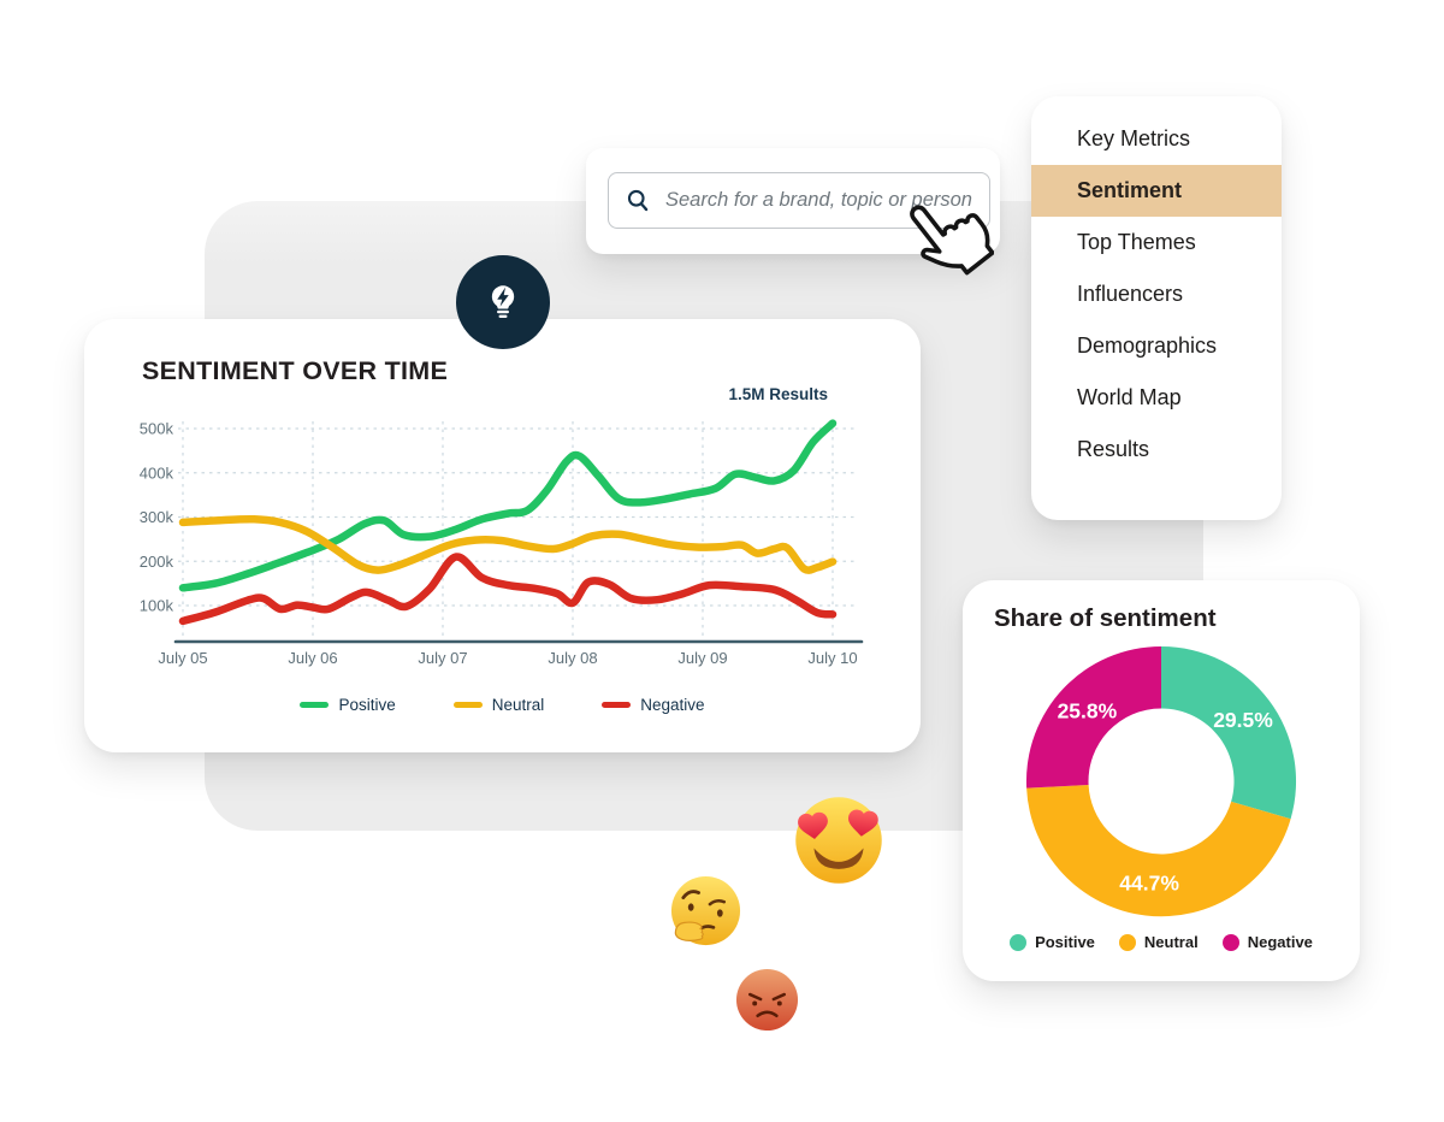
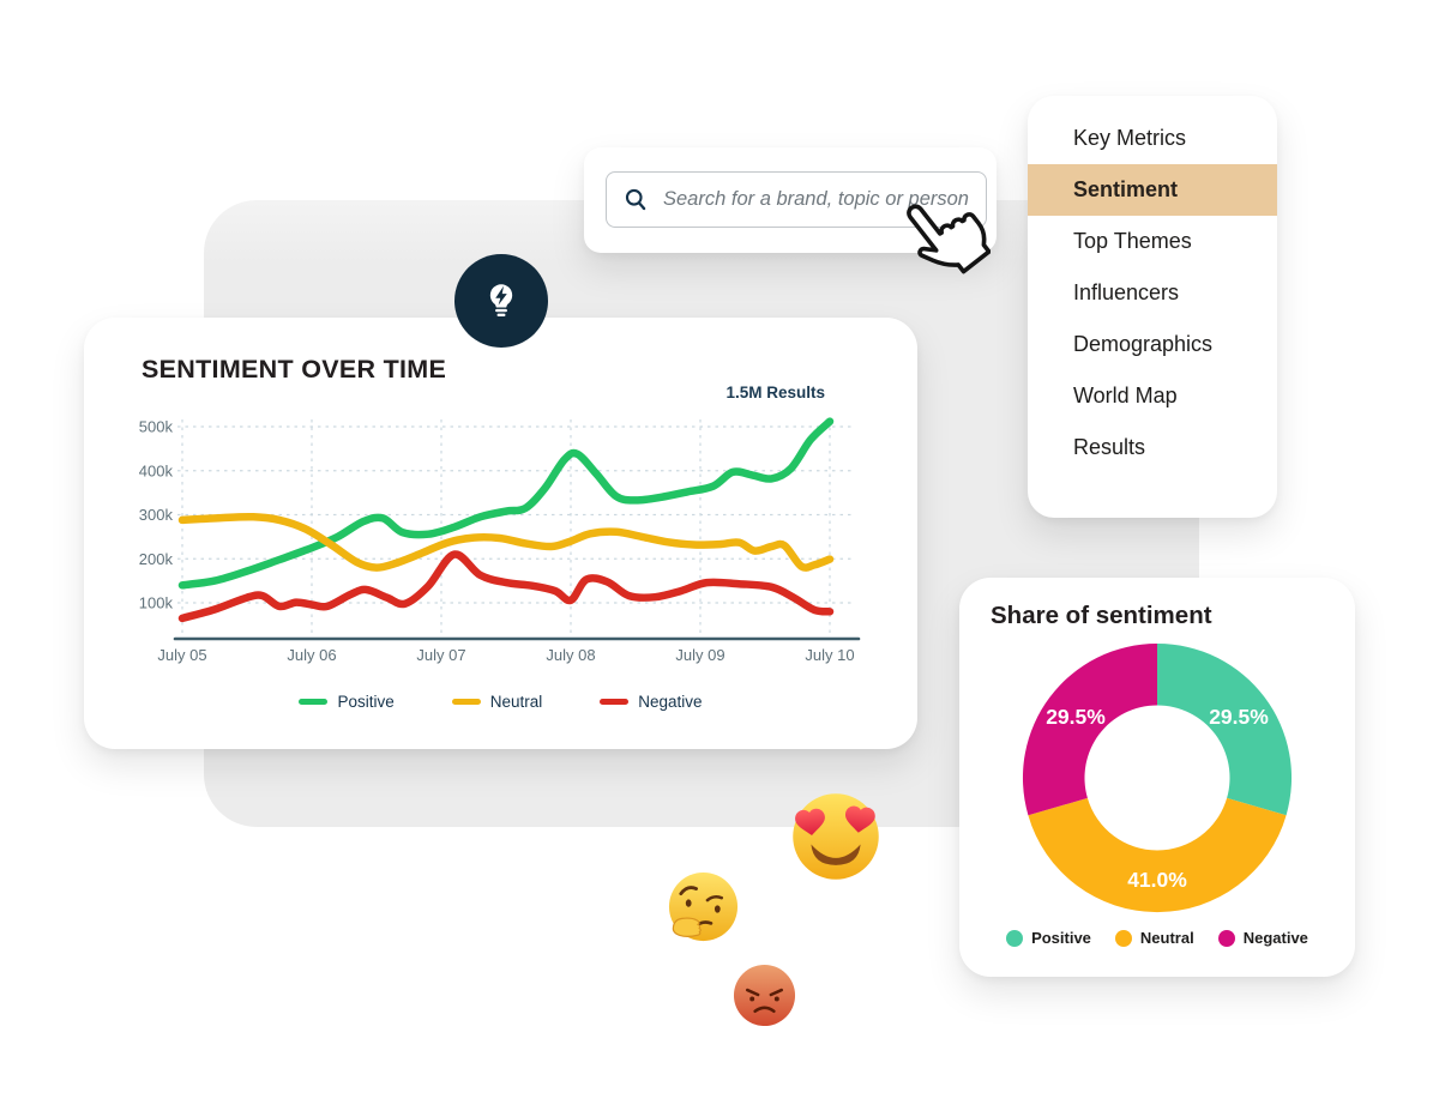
Share of sentiment/Neutral: 44.7% -> 41.0%
Share of sentiment/Negative: 25.8% -> 29.5%
